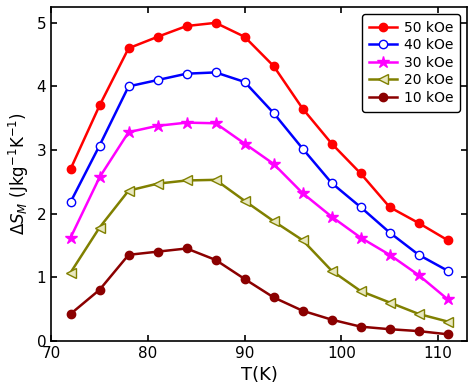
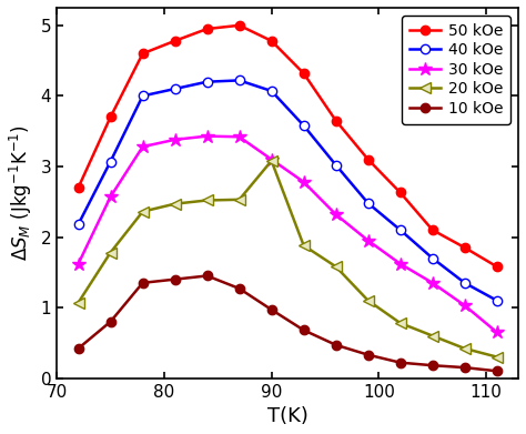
20 kOe/90: 2.20 -> 3.08
